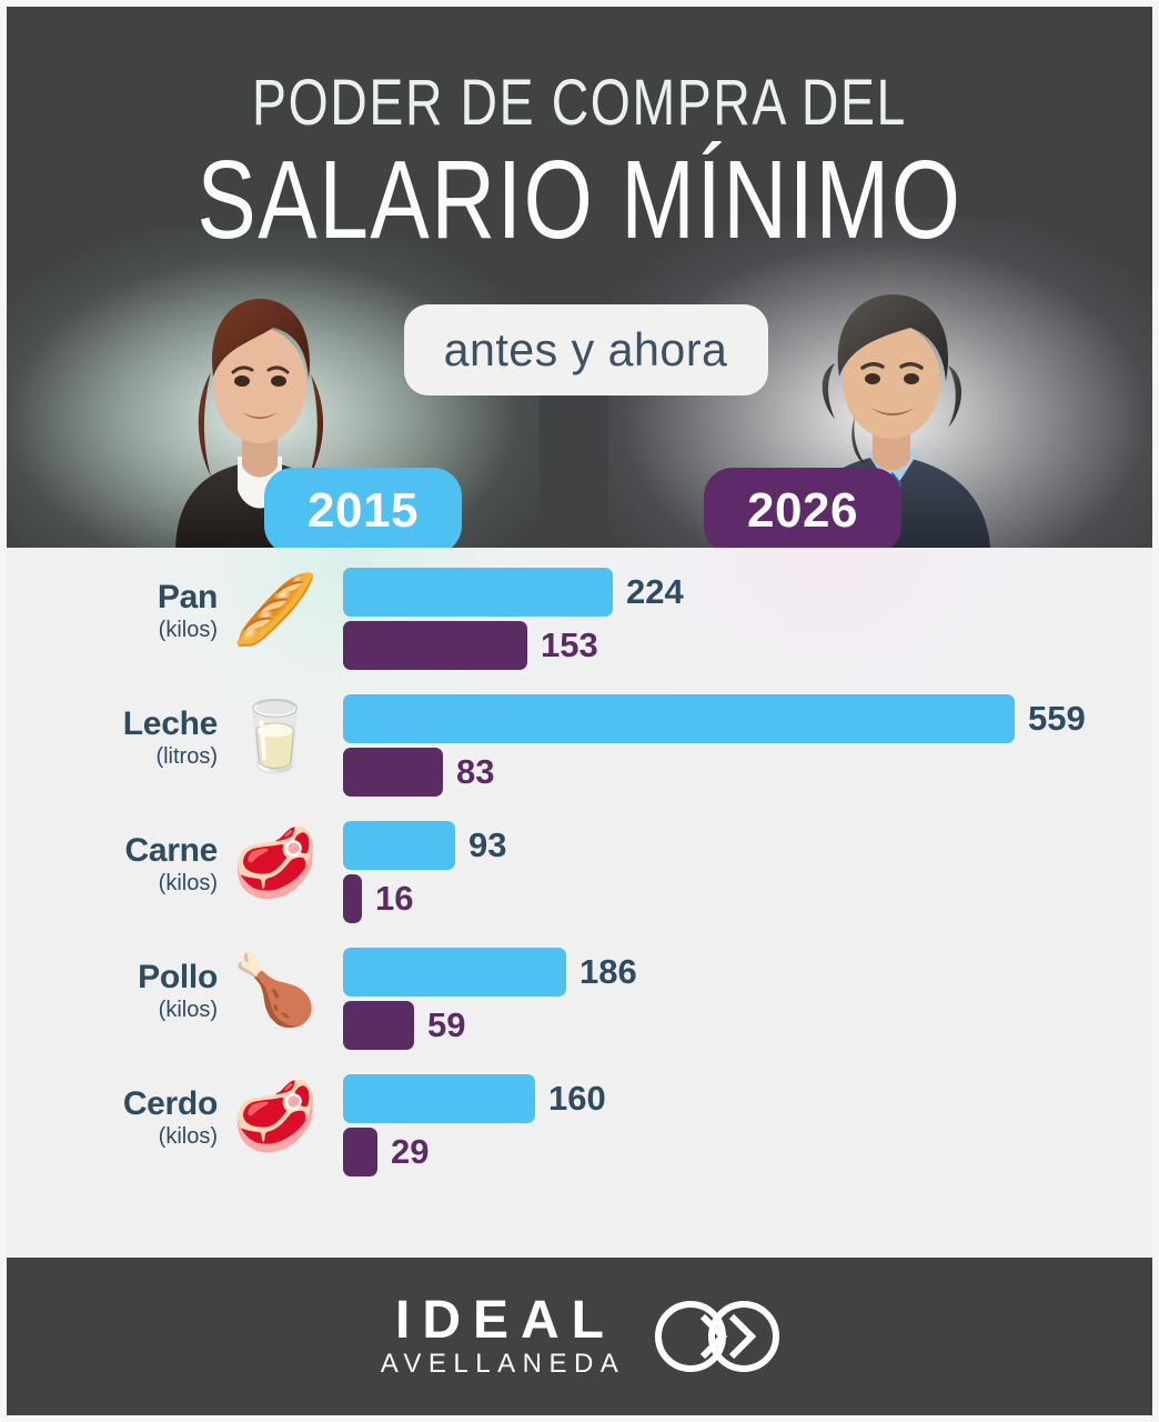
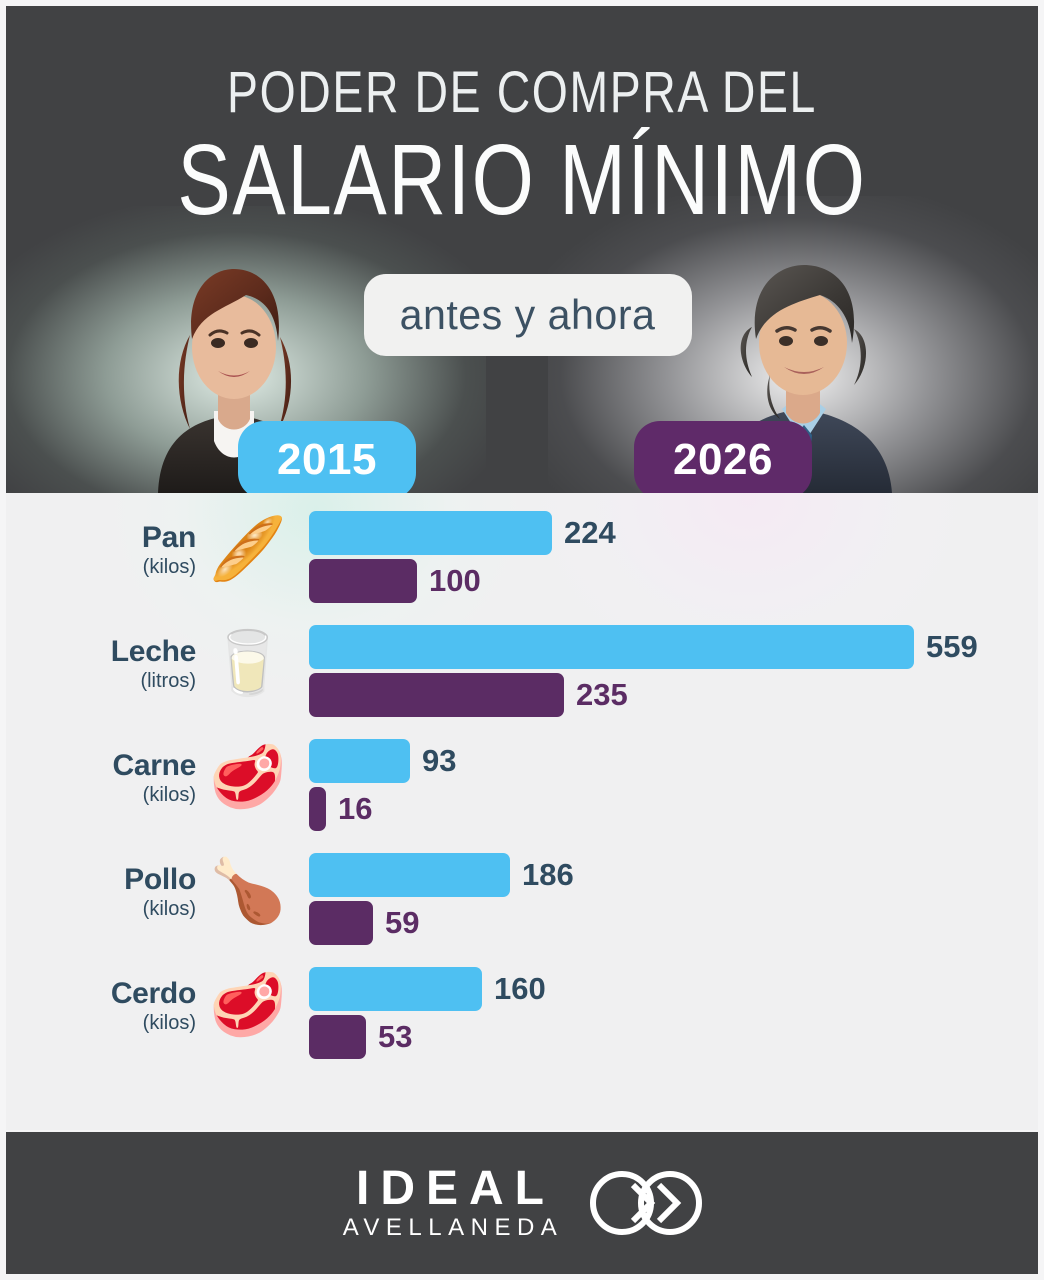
2026/Pan: 153 -> 100
2026/Leche: 83 -> 235
2026/Cerdo: 29 -> 53
